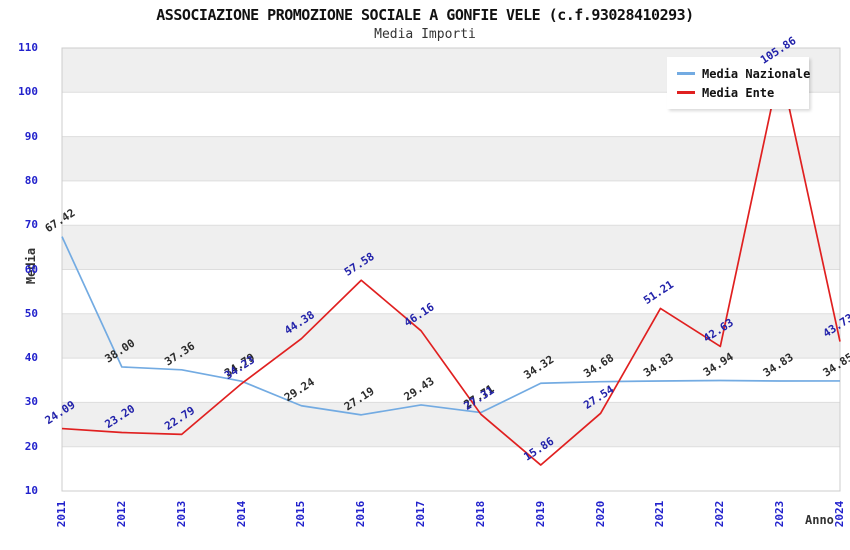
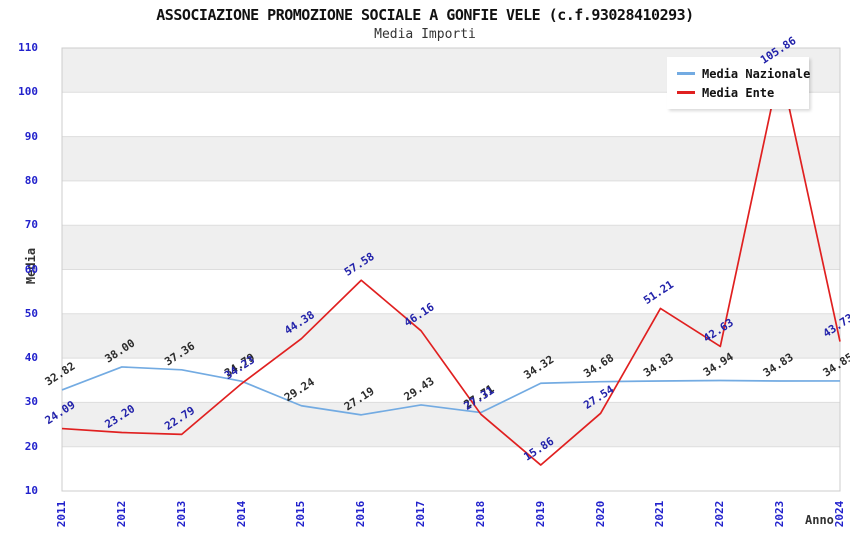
Media Nazionale/2011: 67.42 -> 32.82
